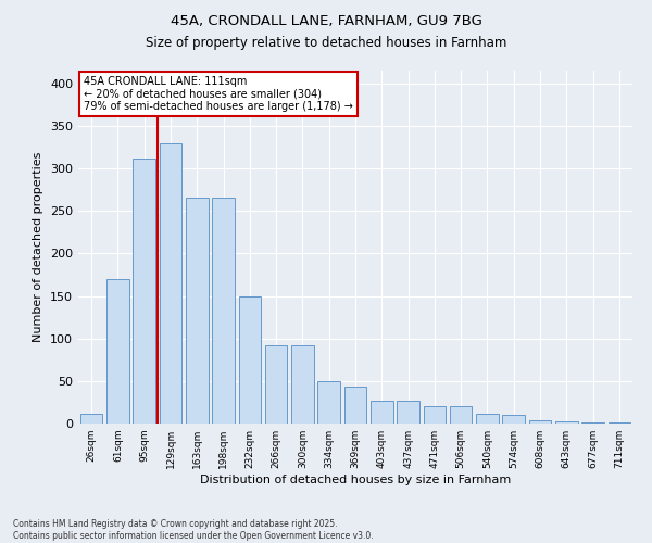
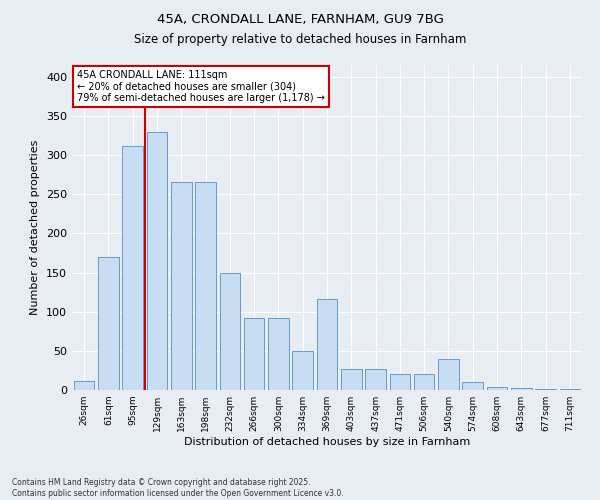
369sqm: 43 -> 116
540sqm: 12 -> 40
